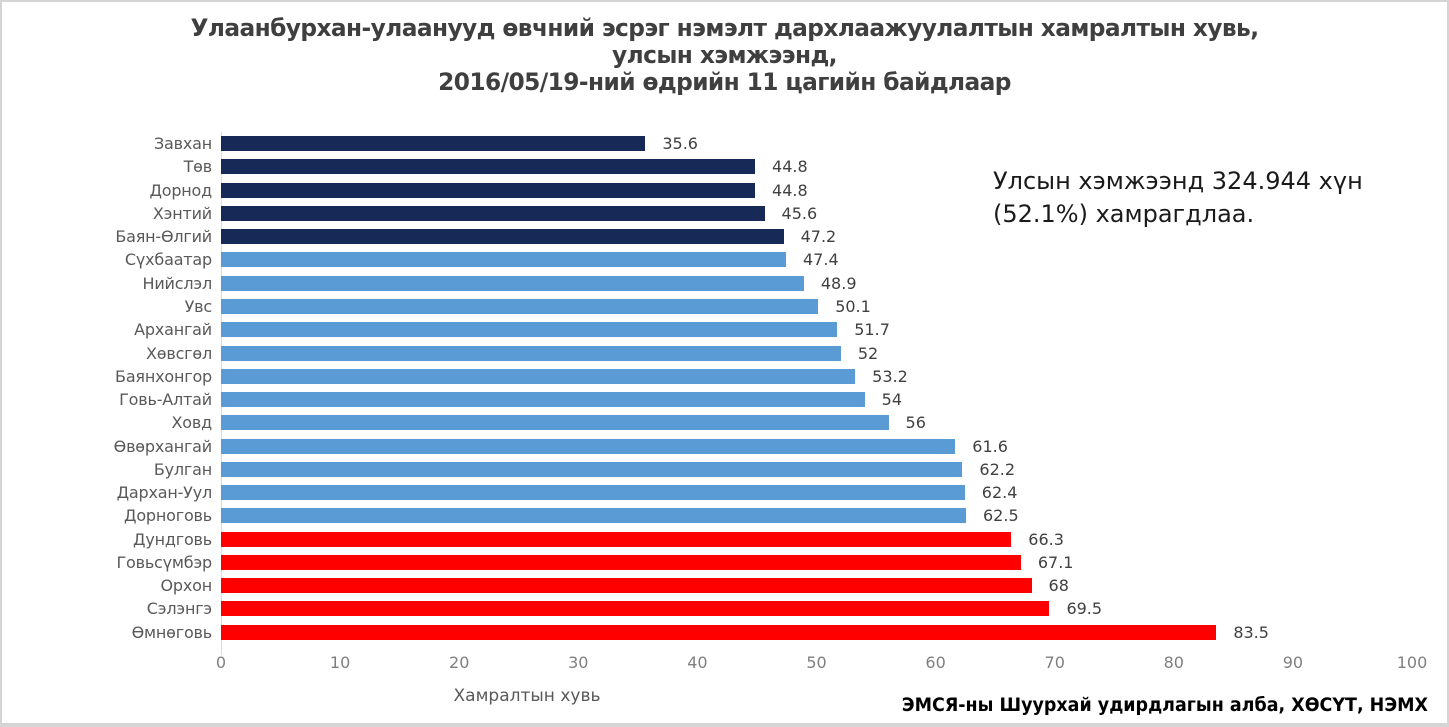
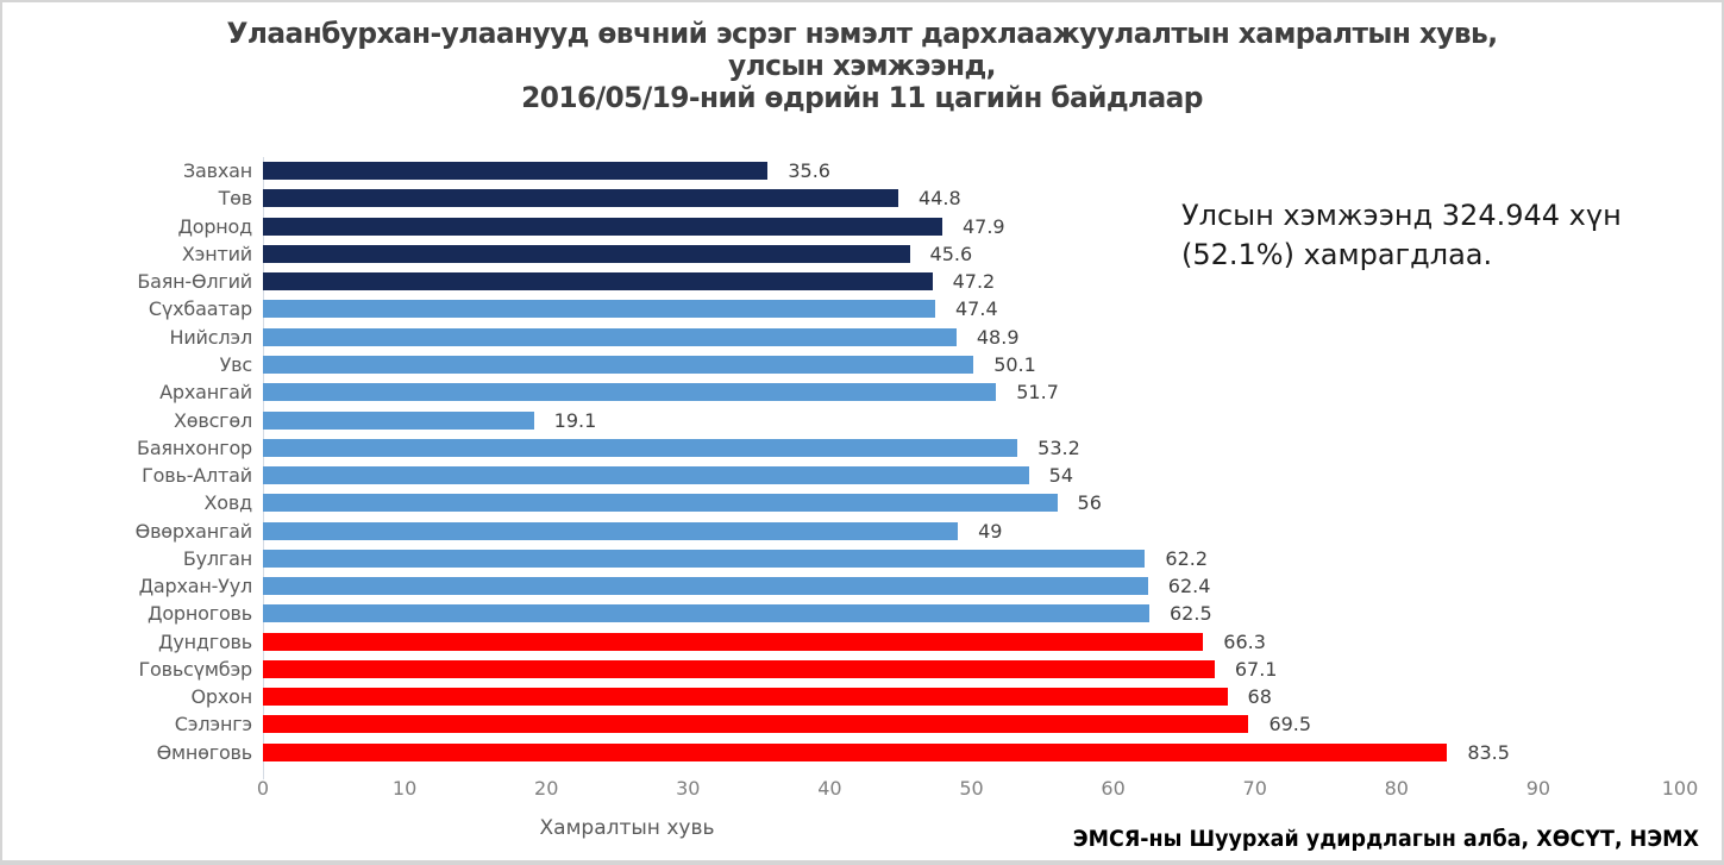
Дорнод: 44.8 -> 47.9
Хөвсгөл: 52 -> 19.1
Өвөрхангай: 61.6 -> 49
